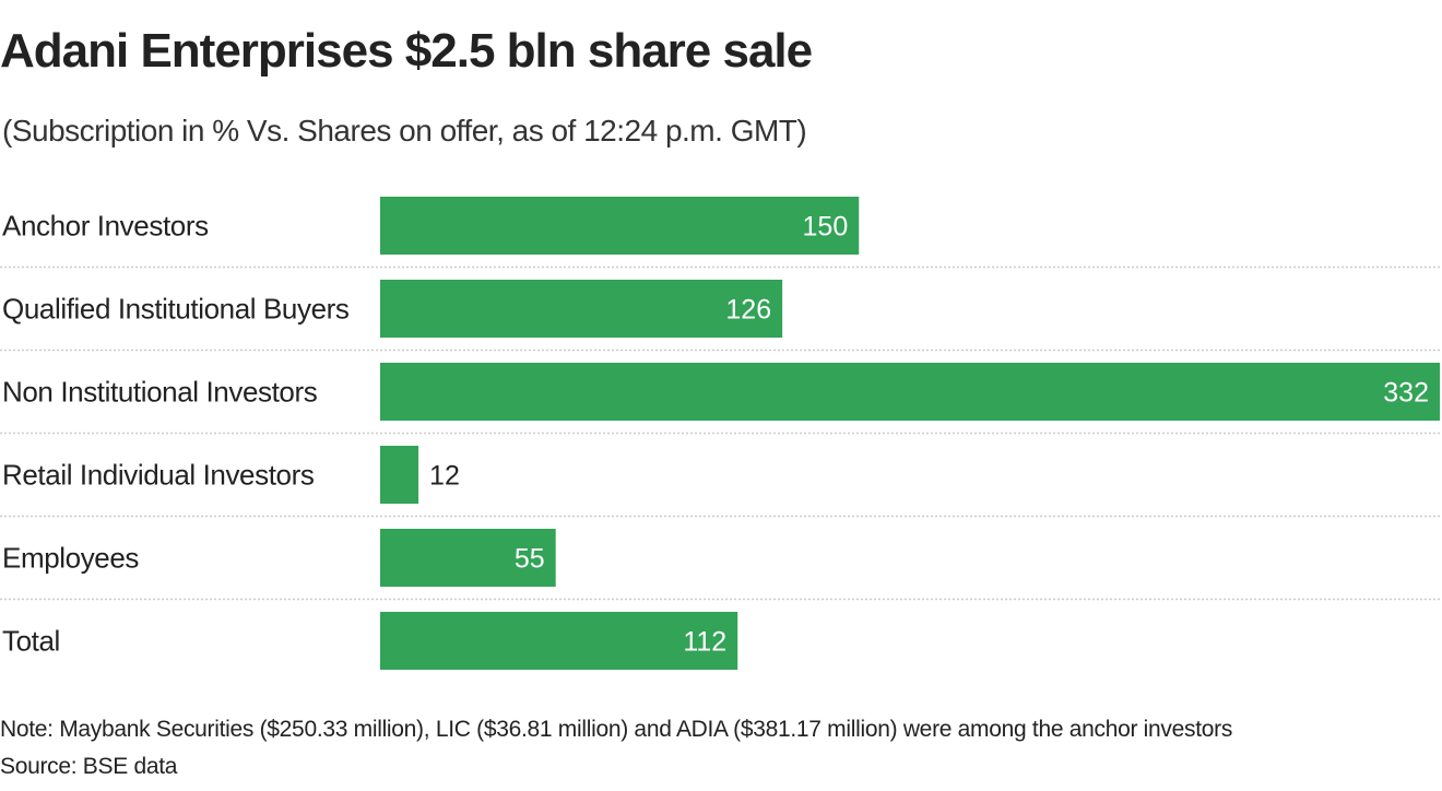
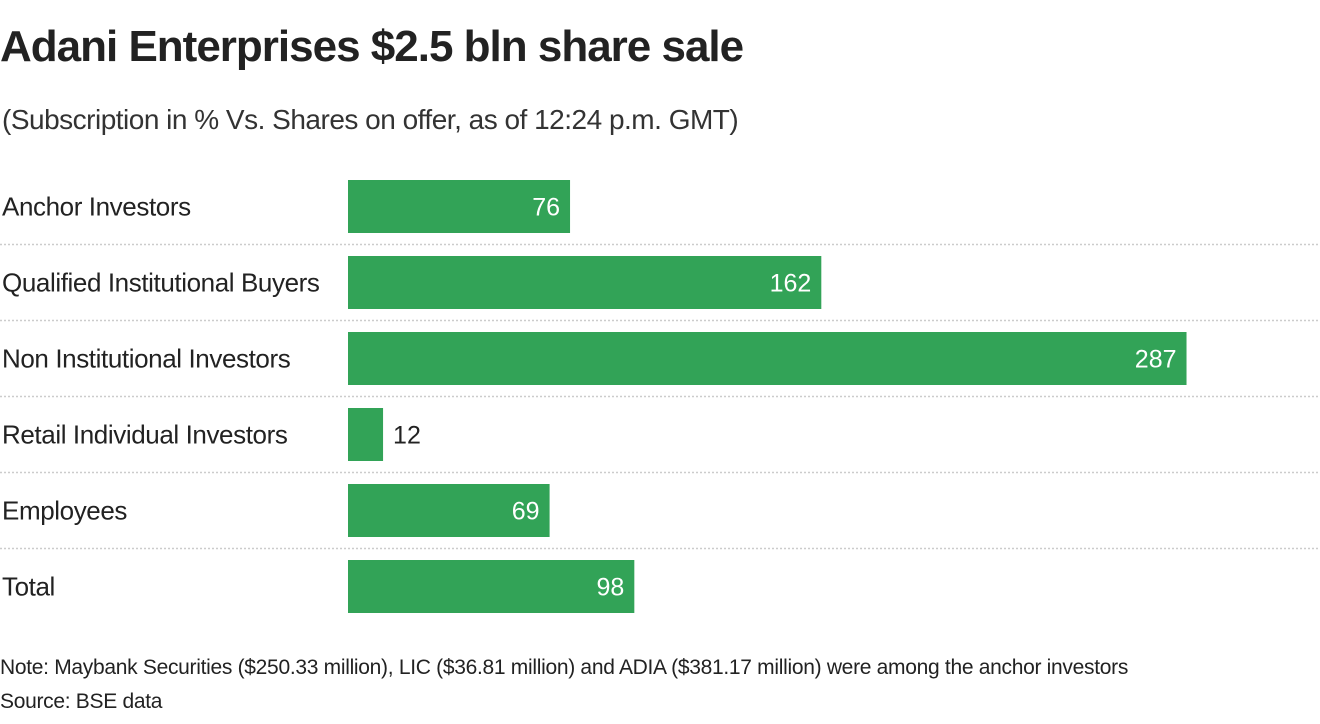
Anchor Investors: 150 -> 76
Qualified Institutional Buyers: 126 -> 162
Non Institutional Investors: 332 -> 287
Employees: 55 -> 69
Total: 112 -> 98
